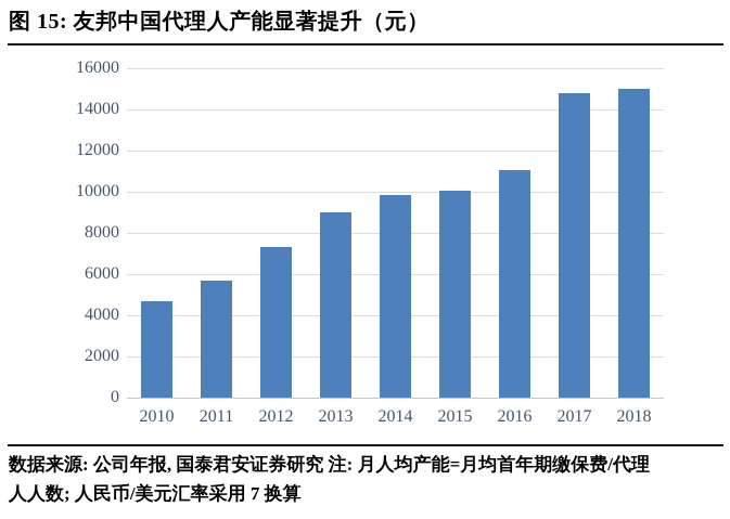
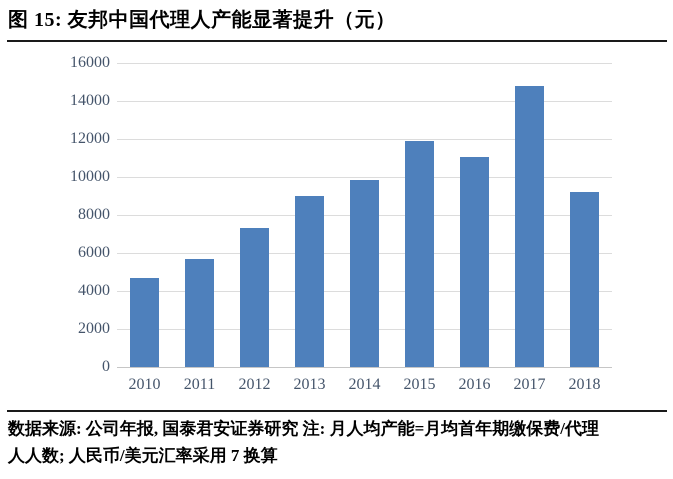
2015: 10000 -> 11900
2018: 15000 -> 9200
